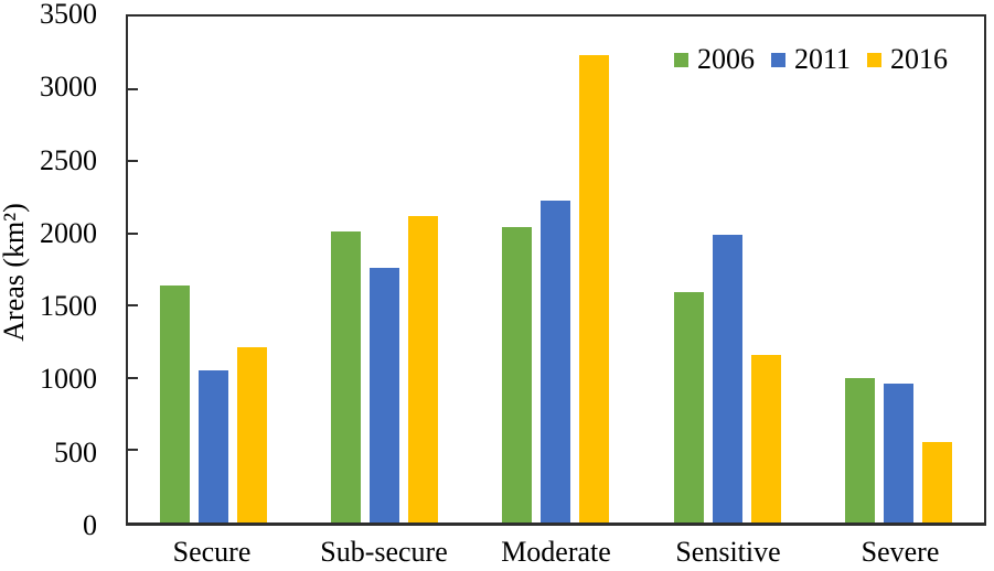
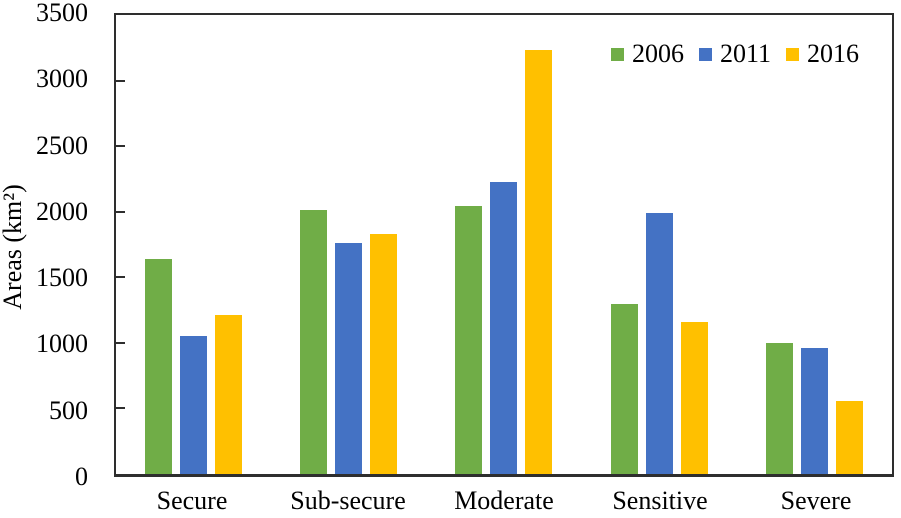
2016/Sub-secure: 2120 -> 1830
2006/Sensitive: 1590 -> 1300
